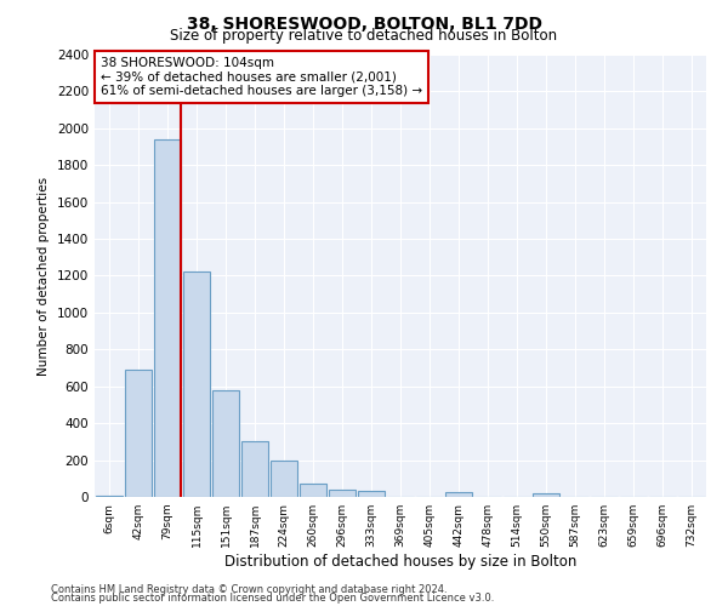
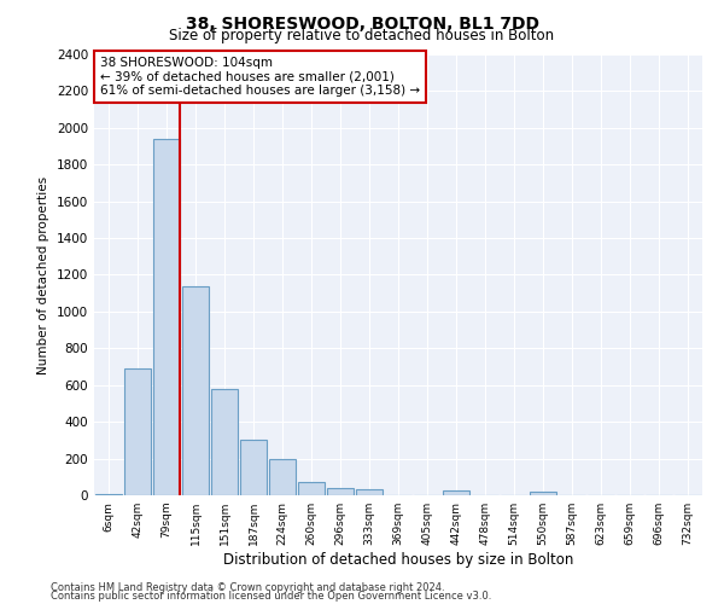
115sqm: 1220 -> 1140
